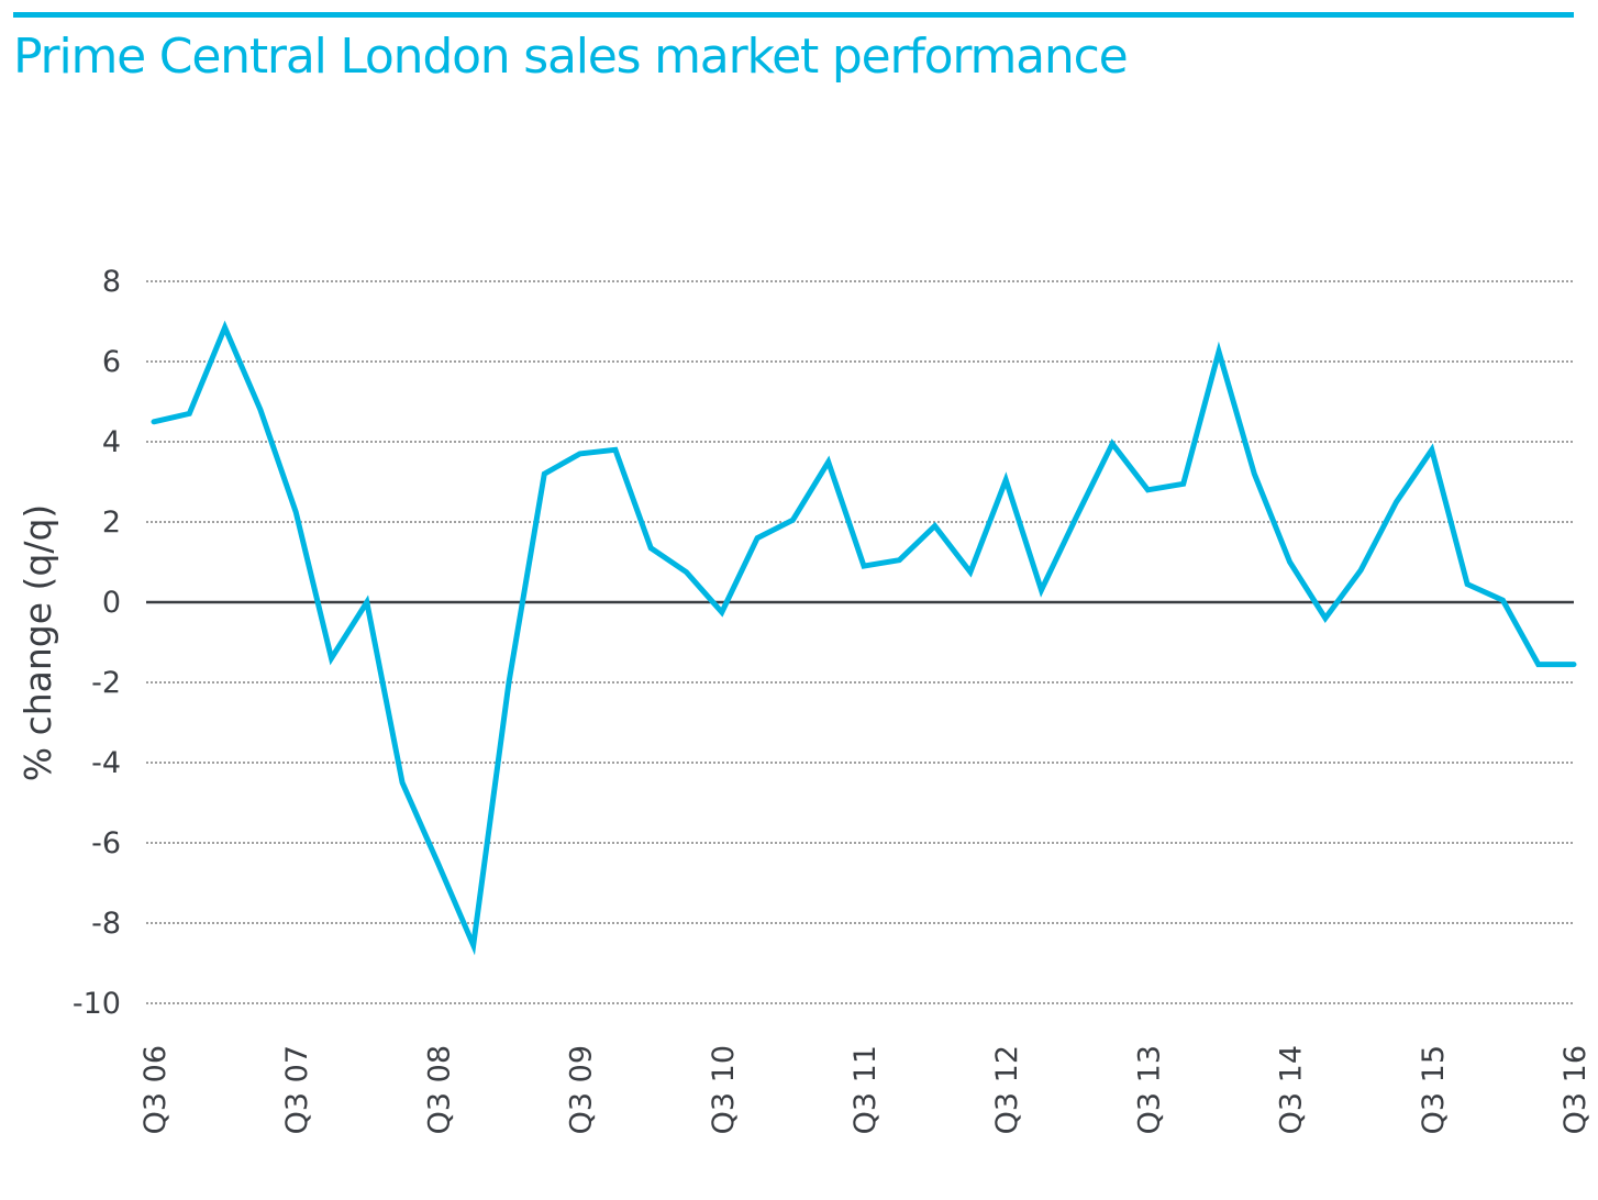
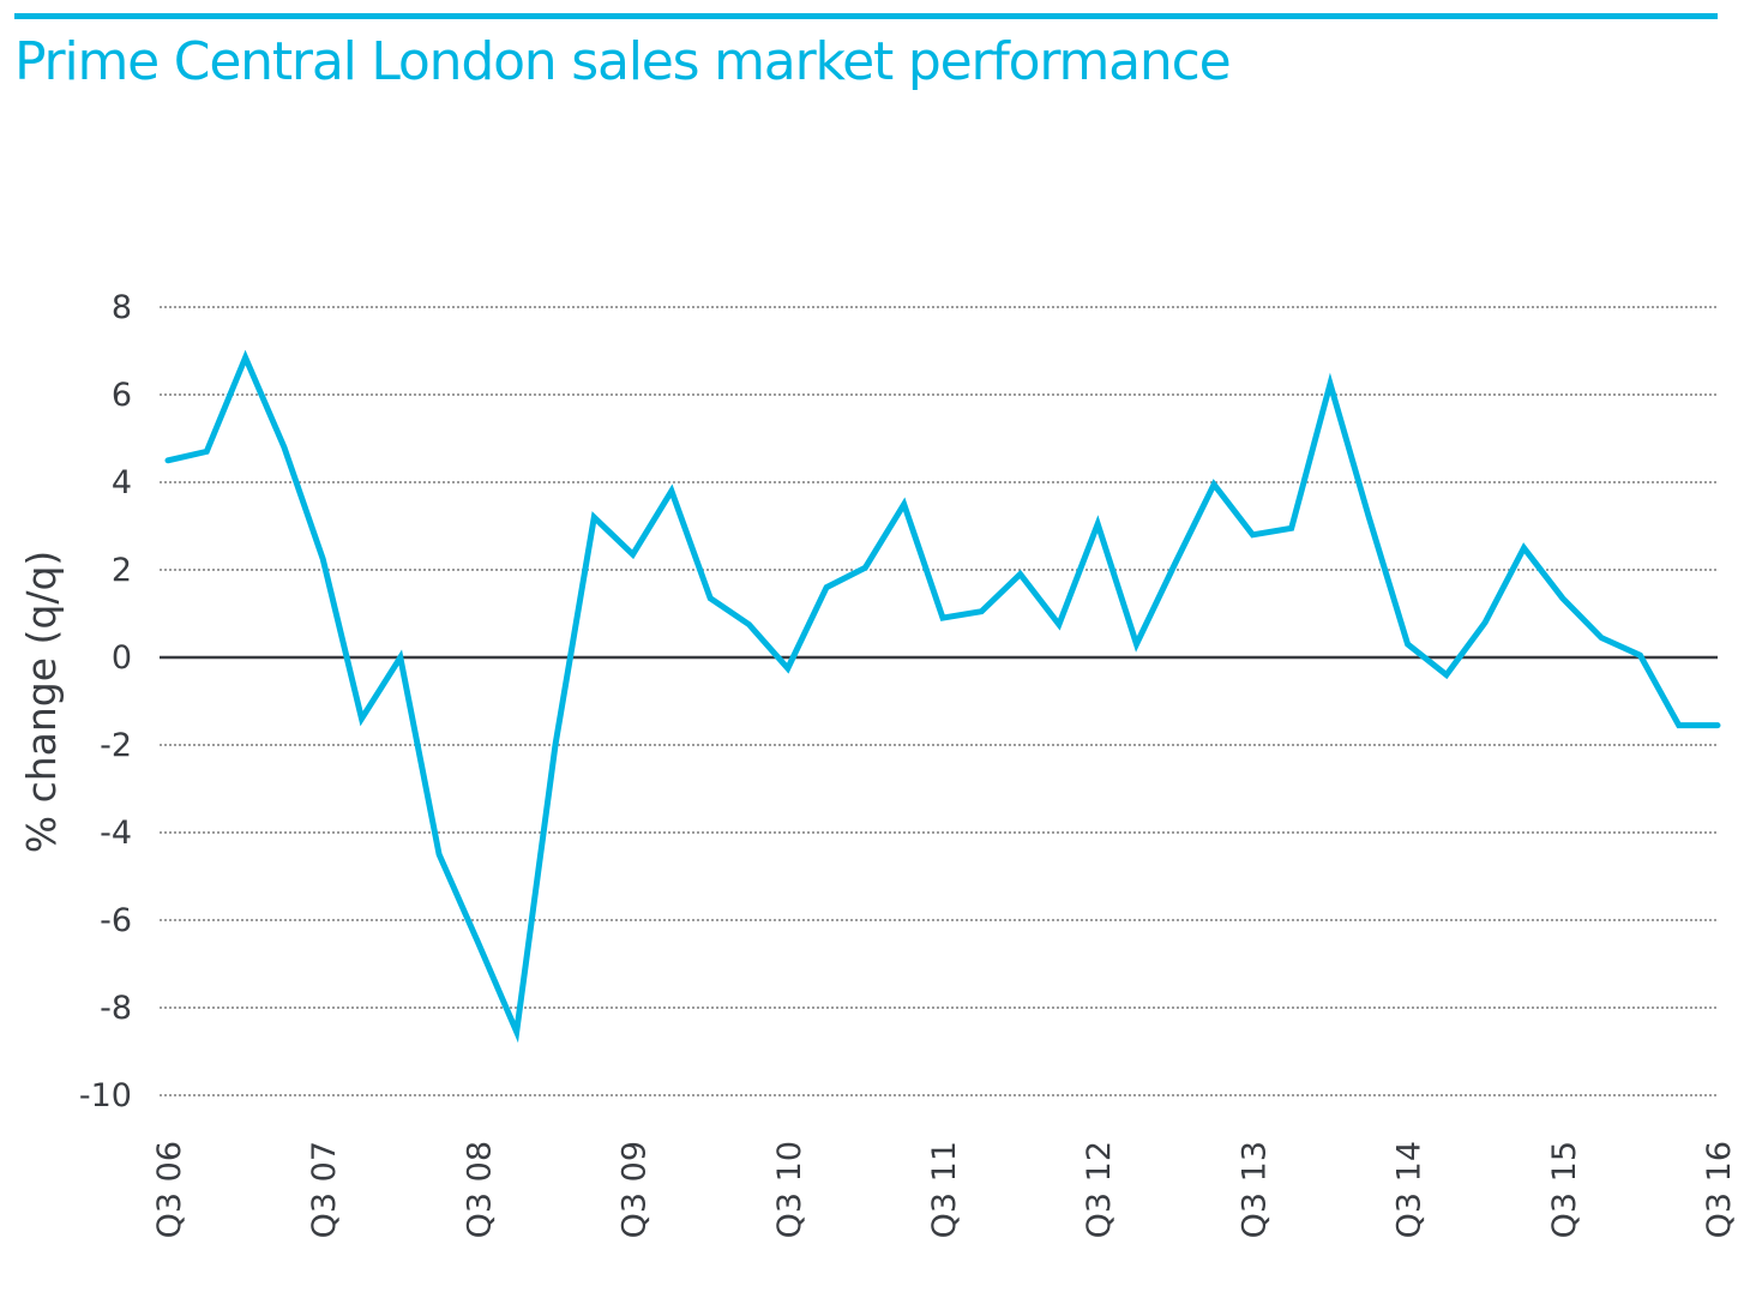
Q3 09: 3.7 -> 2.4
Q3 14: 1.0 -> 0.3
Q3 15: 3.8 -> 1.4
